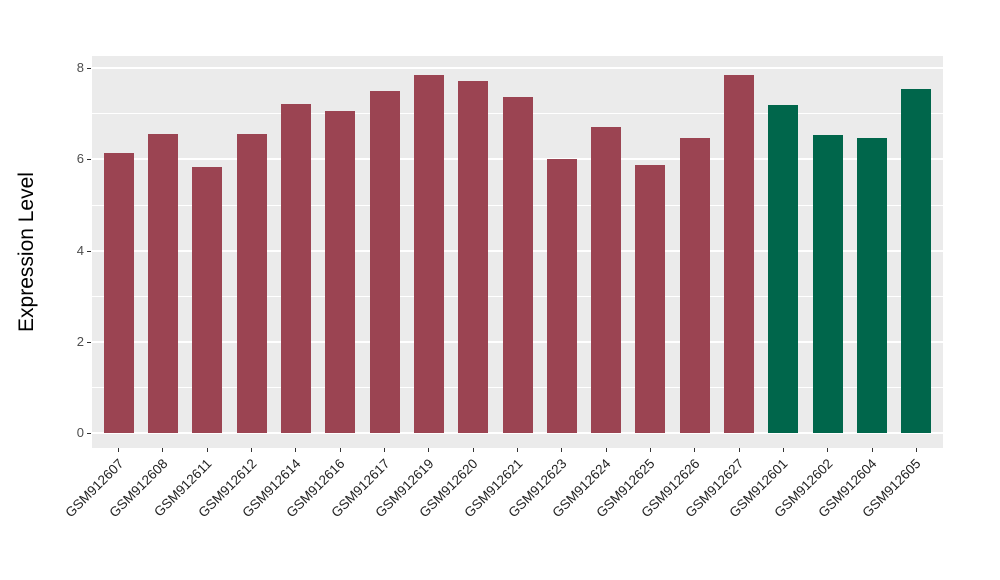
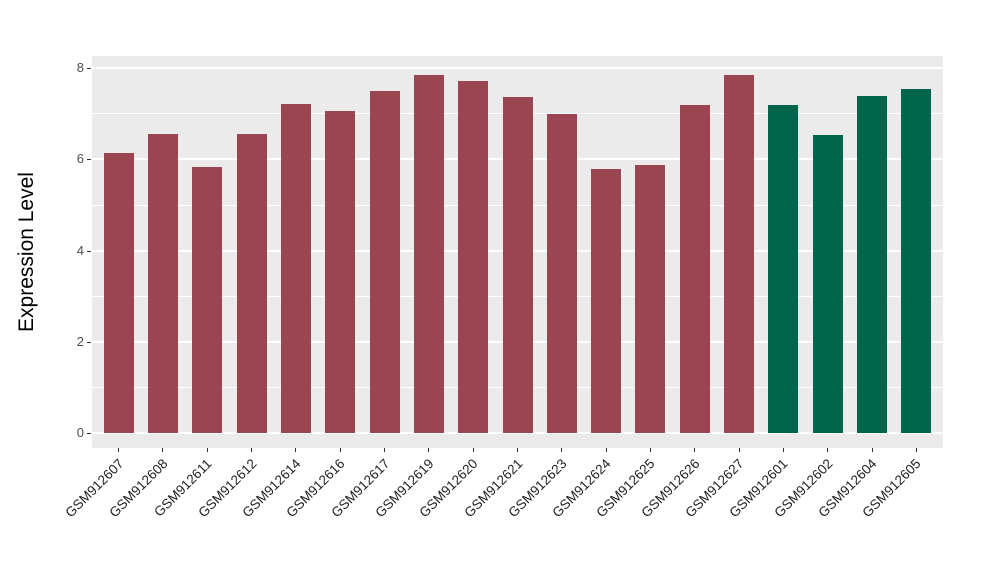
GSM912623: 6.0 -> 7.0
GSM912624: 6.7 -> 5.8
GSM912626: 6.5 -> 7.2
GSM912604: 6.5 -> 7.4
